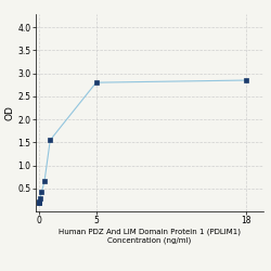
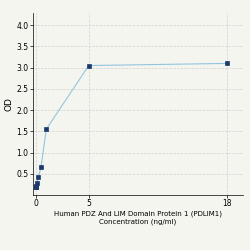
5: 2.80 -> 3.05
18: 2.85 -> 3.10
